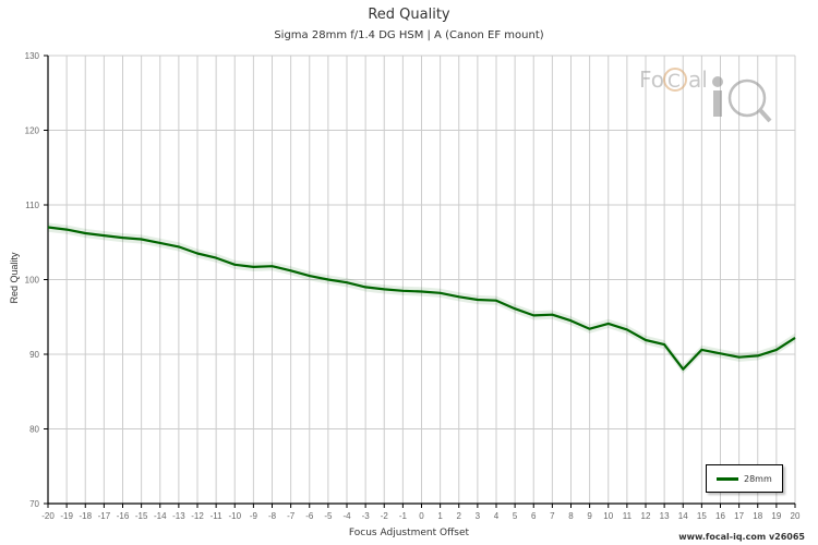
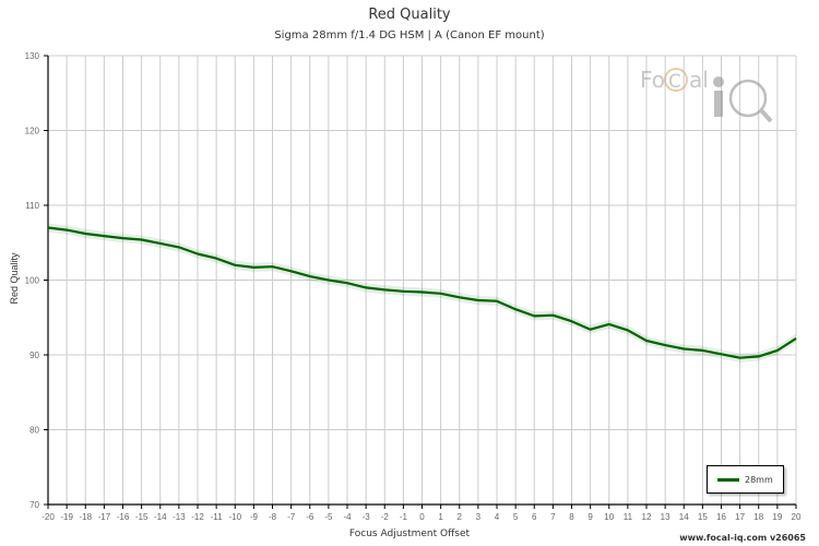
14: 88 -> 91
